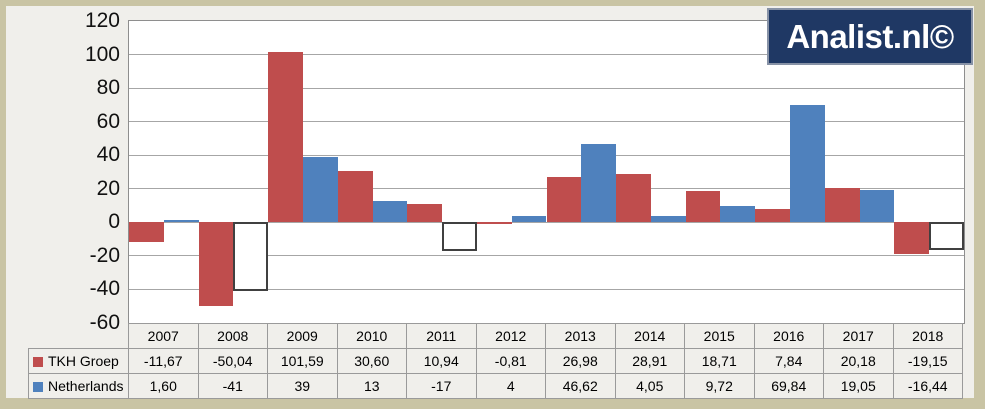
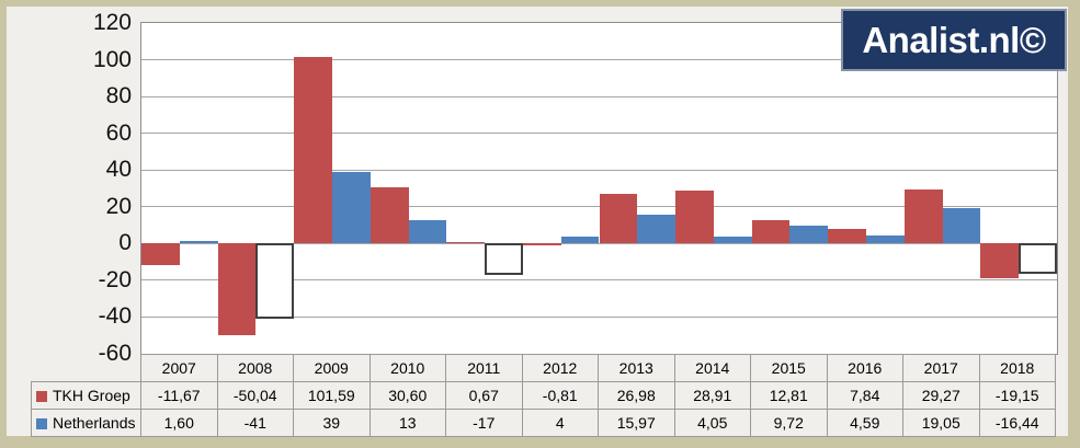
TKH Groep/2011: 10,94 -> 0,67
Netherlands/2013: 46,62 -> 15,97
TKH Groep/2015: 18,71 -> 12,81
Netherlands/2016: 69,84 -> 4,59
TKH Groep/2017: 20,18 -> 29,27
